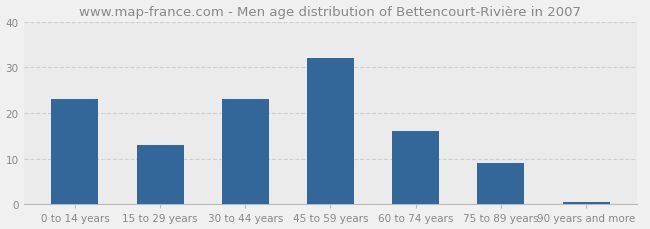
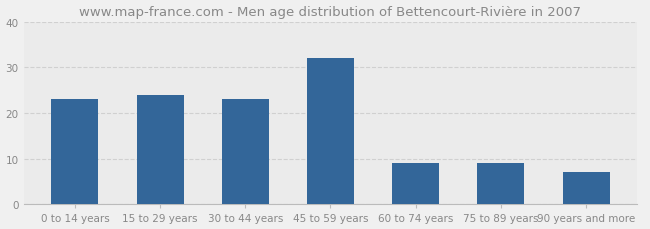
15 to 29 years: 13.0 -> 24.0
60 to 74 years: 16.0 -> 9.0
90 years and more: 0.5 -> 7.0
